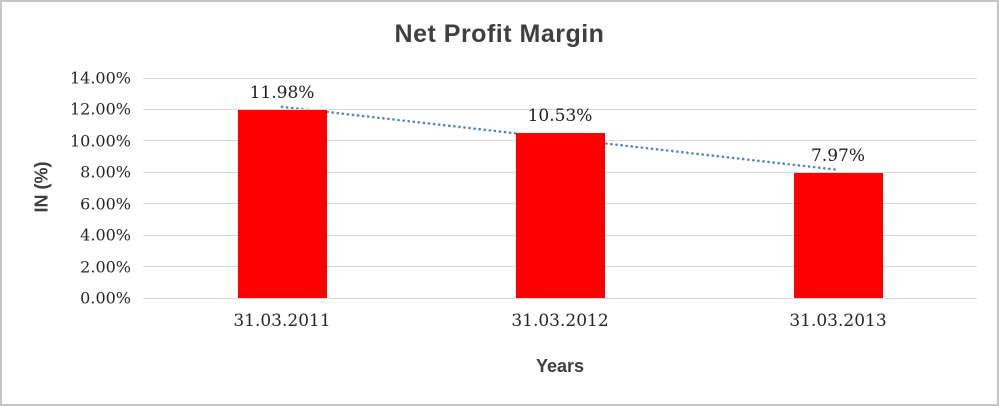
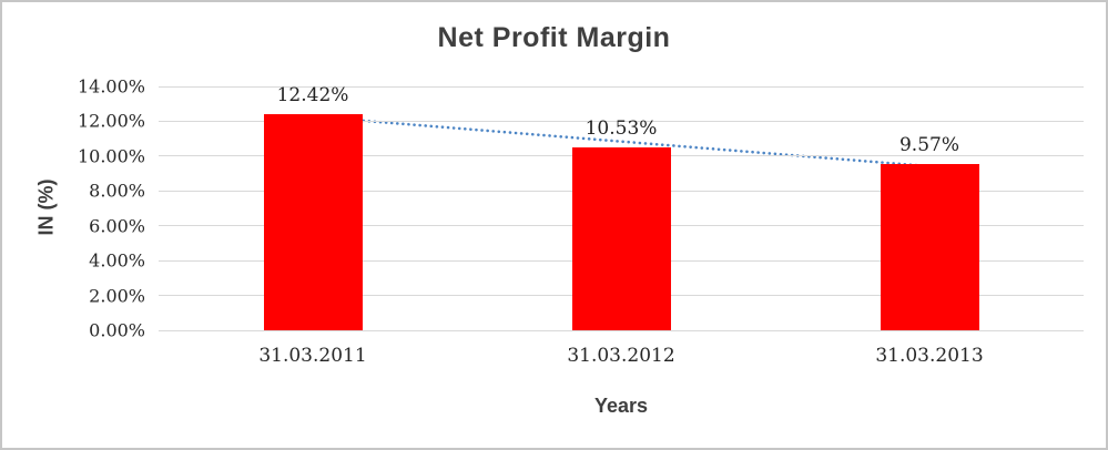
31.03.2011: 11.98% -> 12.42%
31.03.2013: 7.97% -> 9.57%
